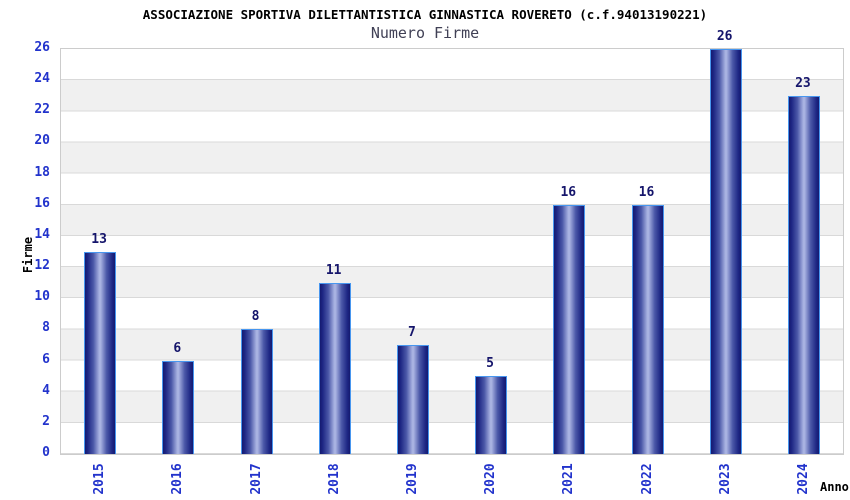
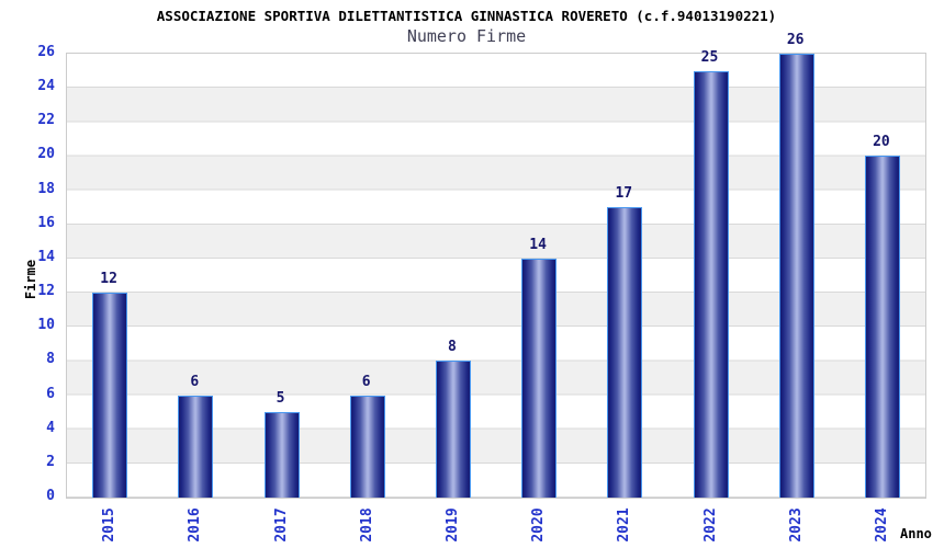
2015: 13 -> 12
2017: 8 -> 5
2018: 11 -> 6
2019: 7 -> 8
2020: 5 -> 14
2021: 16 -> 17
2022: 16 -> 25
2024: 23 -> 20
